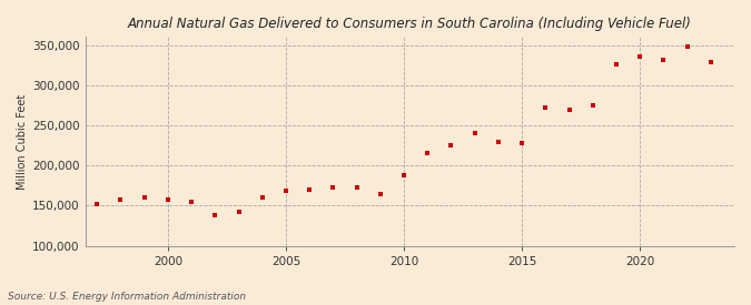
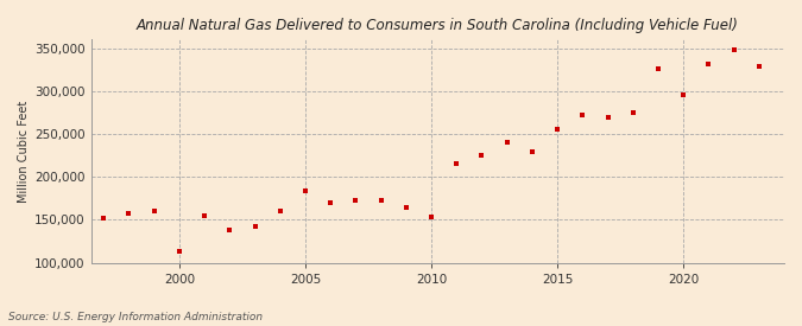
2000: 157,000 -> 114,000
2005: 168,000 -> 184,000
2010: 188,000 -> 154,000
2015: 228,000 -> 256,000
2020: 335,000 -> 296,000
